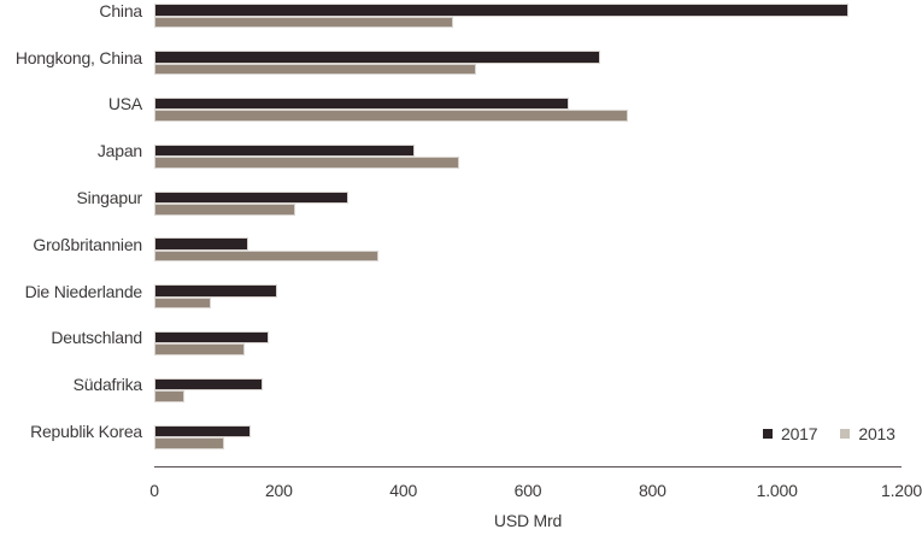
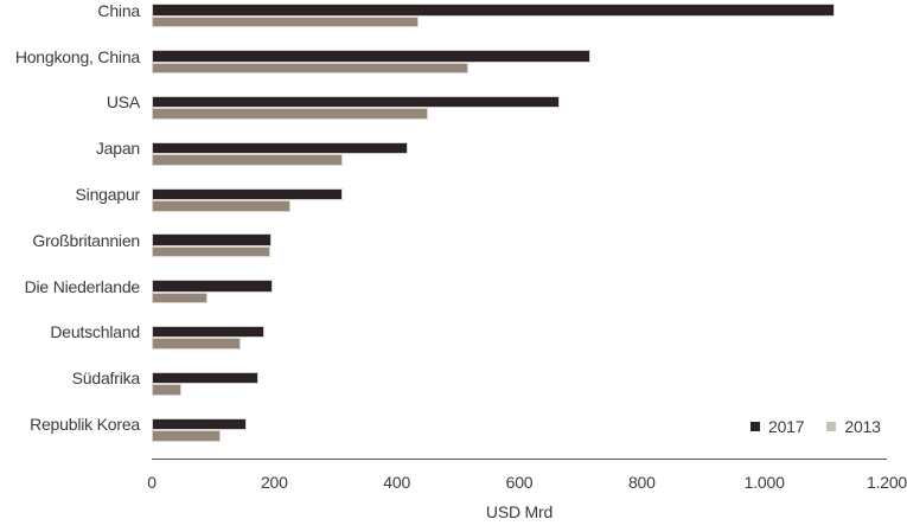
2013/China: 480 -> 440
2013/USA: 760 -> 450
2013/Japan: 490 -> 310
2017/Großbritannien: 150 -> 200
2013/Großbritannien: 360 -> 190
